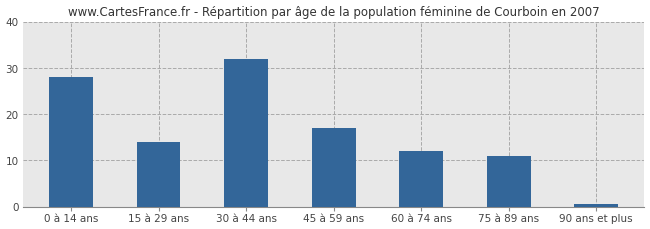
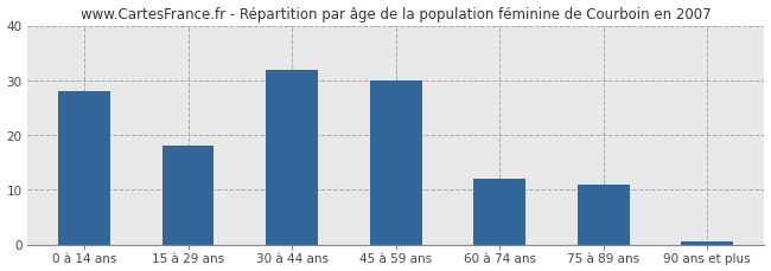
15 à 29 ans: 14.0 -> 18.0
45 à 59 ans: 17.0 -> 30.0
